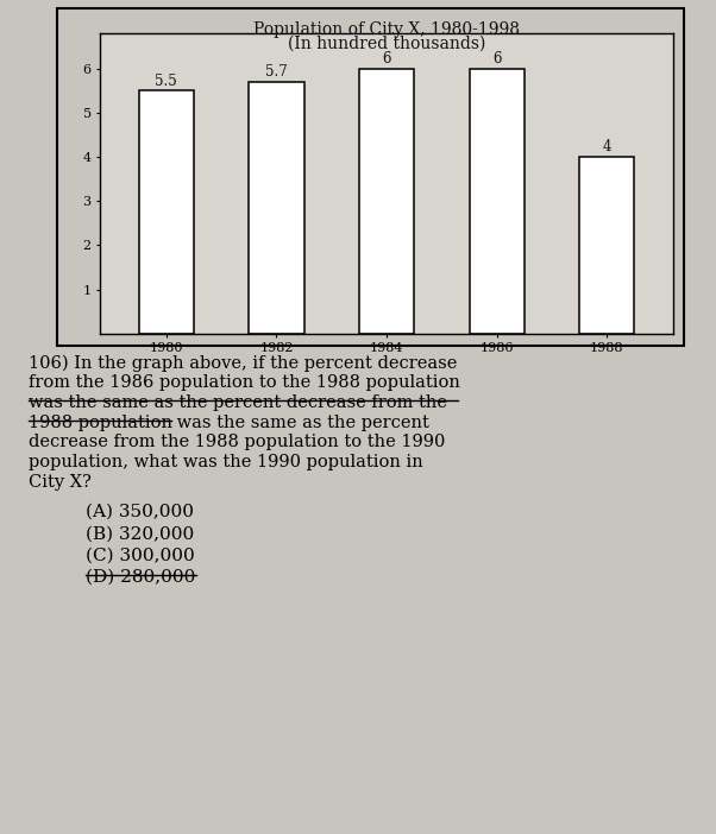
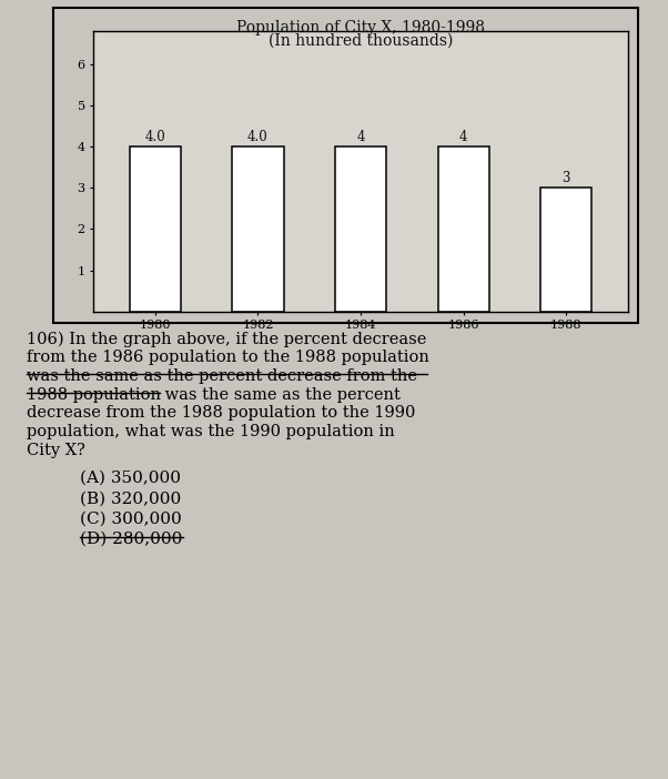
1980: 6 -> 4
1982: 6 -> 4
1984: 6 -> 4
1986: 6 -> 4
1988: 4 -> 3
